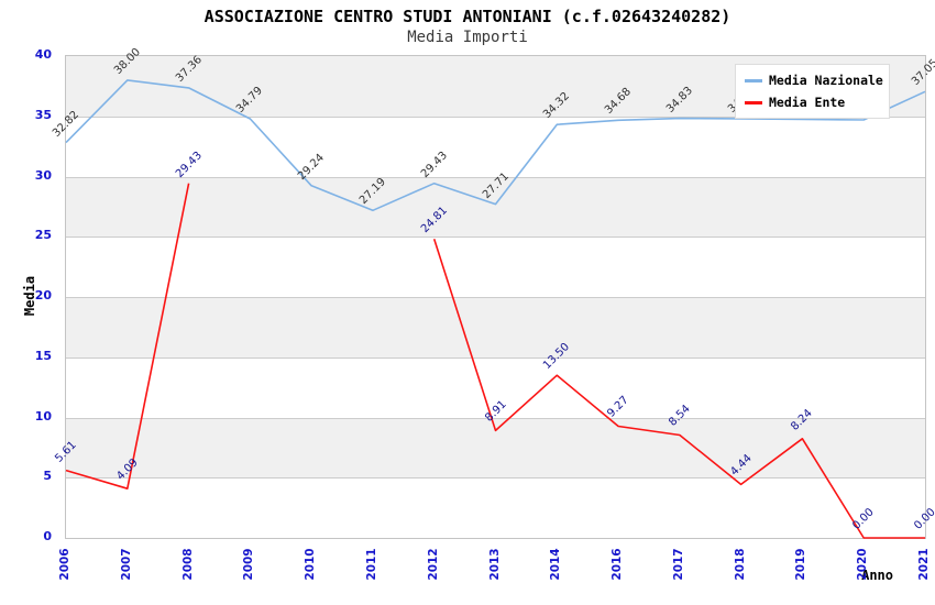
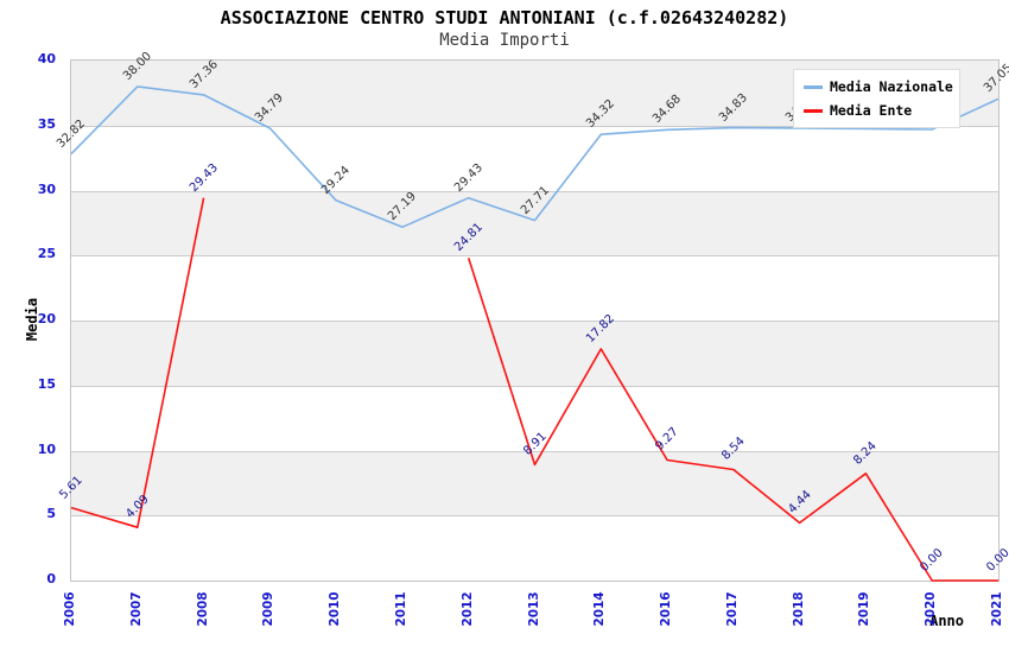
Media Ente/2014: 13.50 -> 17.82
